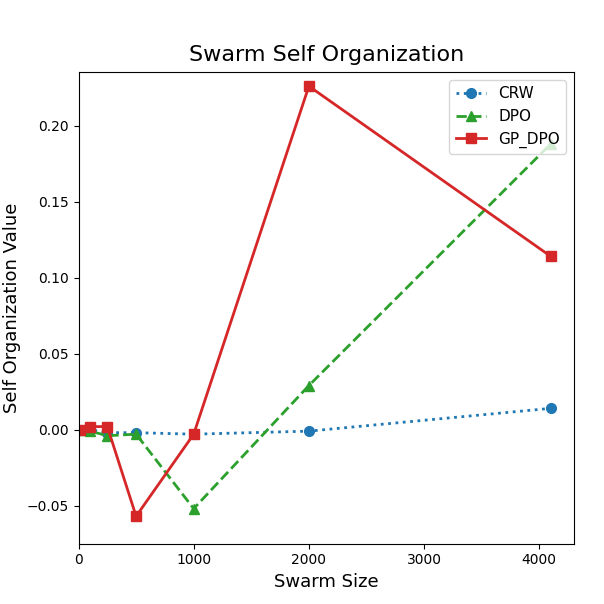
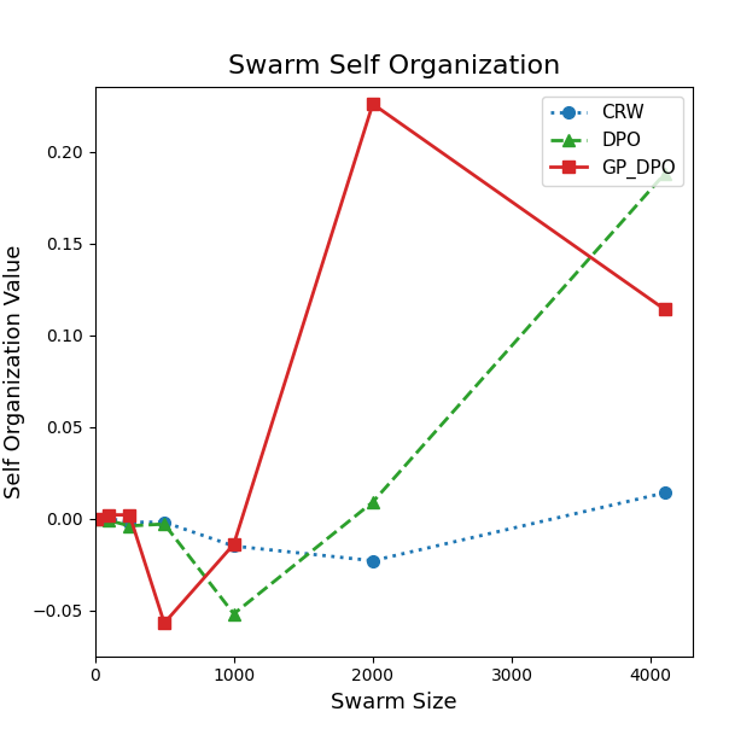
CRW/1000: -0.003 -> -0.015
GP_DPO/1000: -0.003 -> -0.014
CRW/2000: -0.001 -> -0.023
DPO/2000: 0.029 -> 0.009
